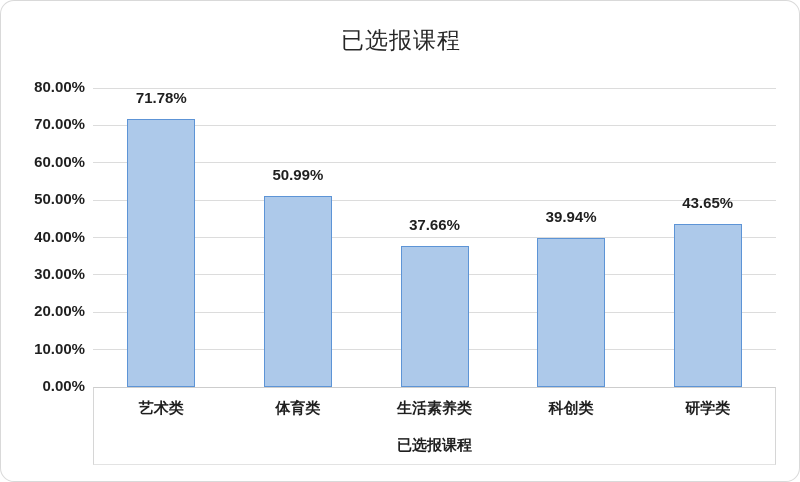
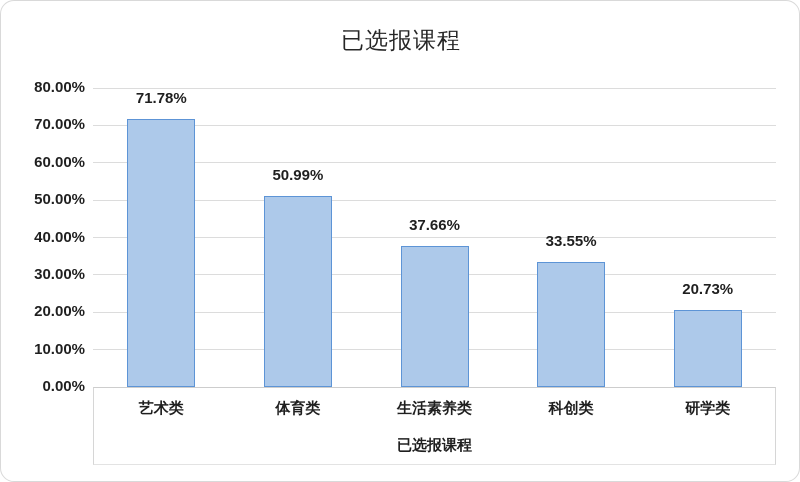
科创类: 39.94% -> 33.55%
研学类: 43.65% -> 20.73%
